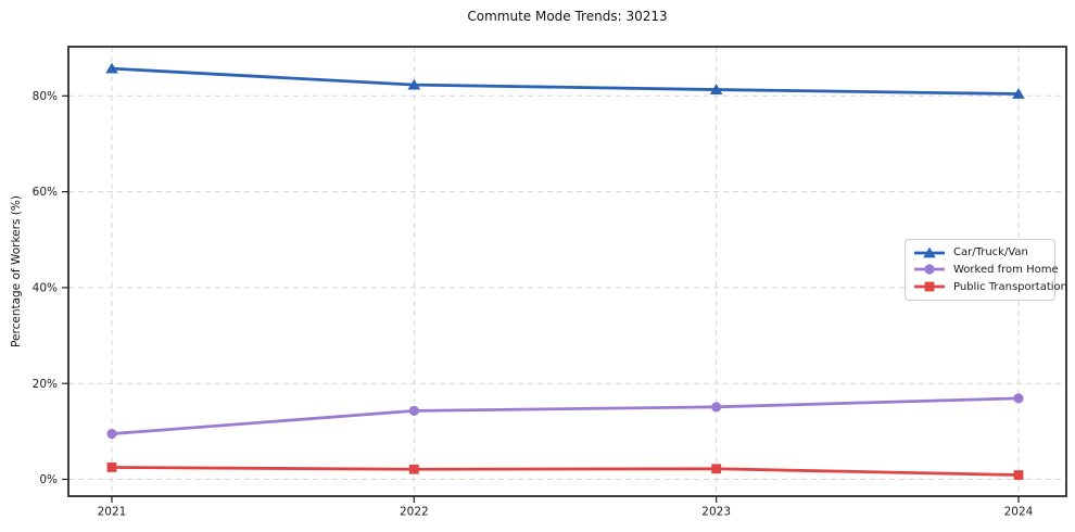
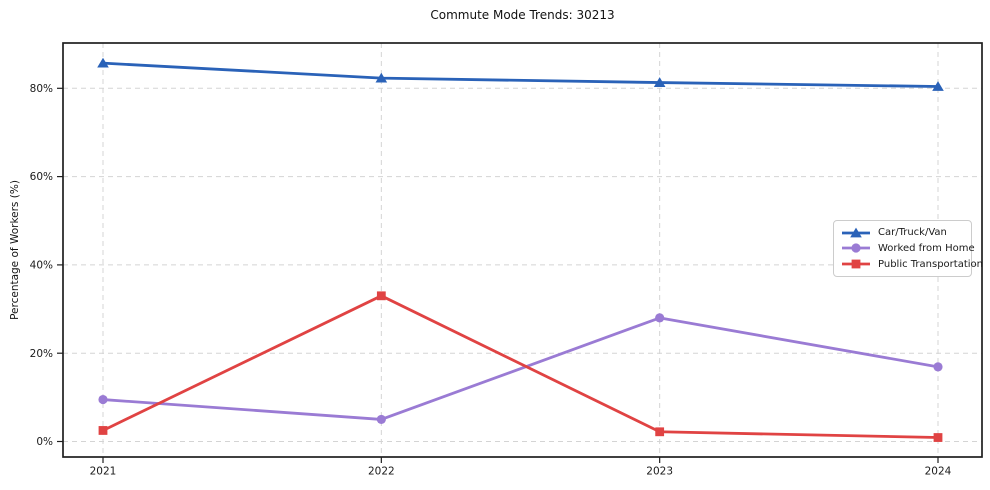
Worked from Home/2022: 14% -> 5%
Public Transportation/2022: 2% -> 33%
Worked from Home/2023: 15% -> 28%
